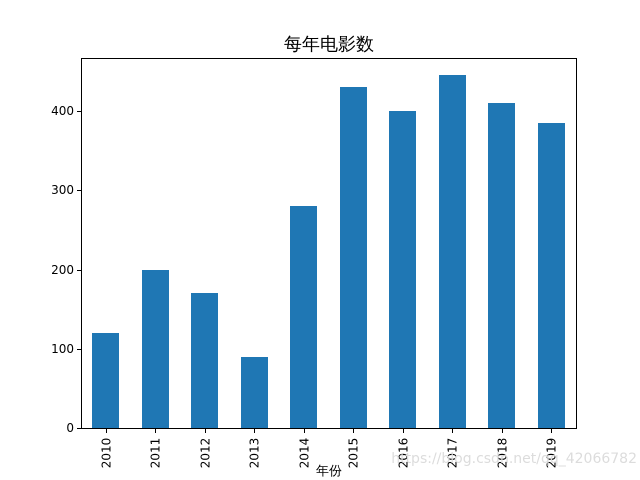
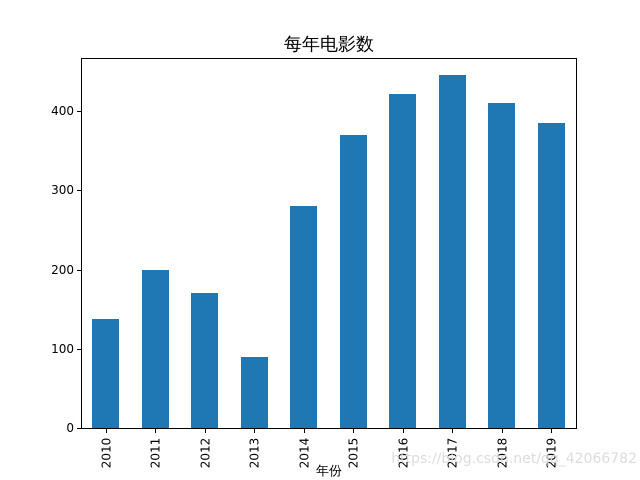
2010: 120 -> 140
2015: 430 -> 370
2016: 400 -> 420
